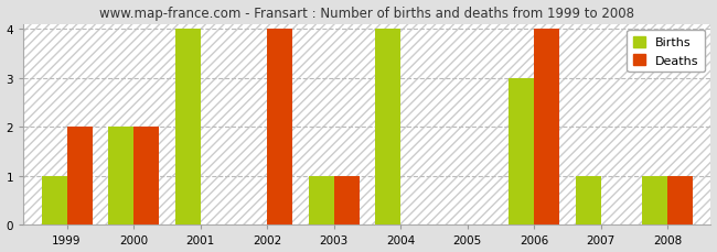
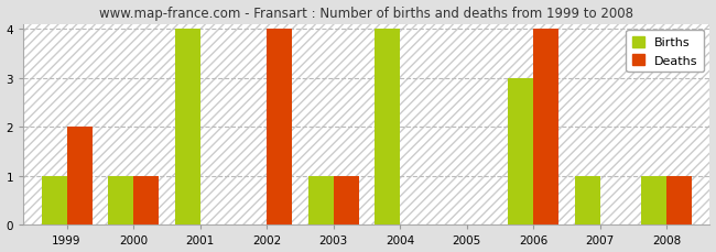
Births/2000: 2 -> 1
Deaths/2000: 2 -> 1
